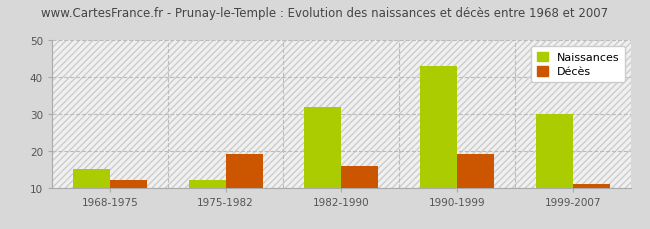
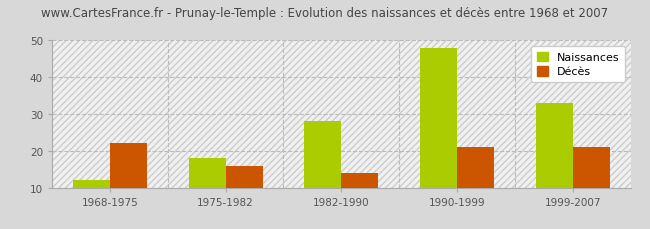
Naissances/1968-1975: 15 -> 12
Décès/1968-1975: 12 -> 22
Naissances/1975-1982: 12 -> 18
Décès/1975-1982: 19 -> 16
Naissances/1982-1990: 32 -> 28
Décès/1982-1990: 16 -> 14
Naissances/1990-1999: 43 -> 48
Décès/1990-1999: 19 -> 21
Naissances/1999-2007: 30 -> 33
Décès/1999-2007: 11 -> 21
